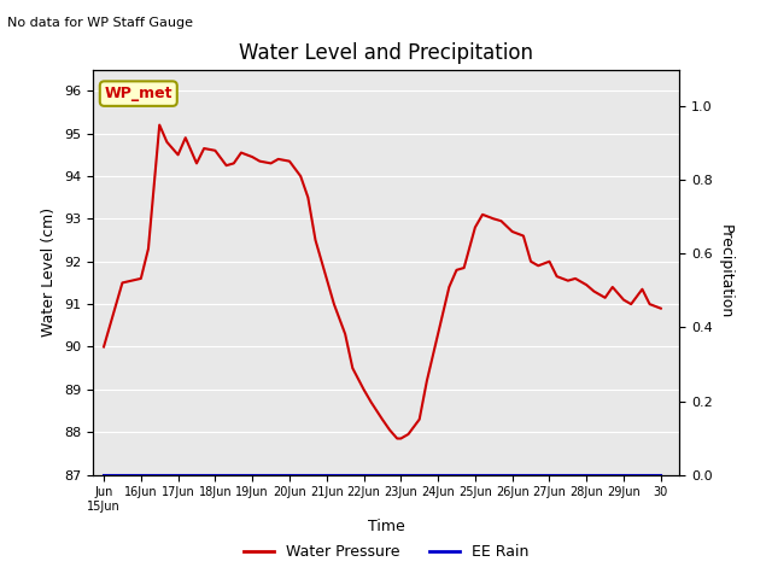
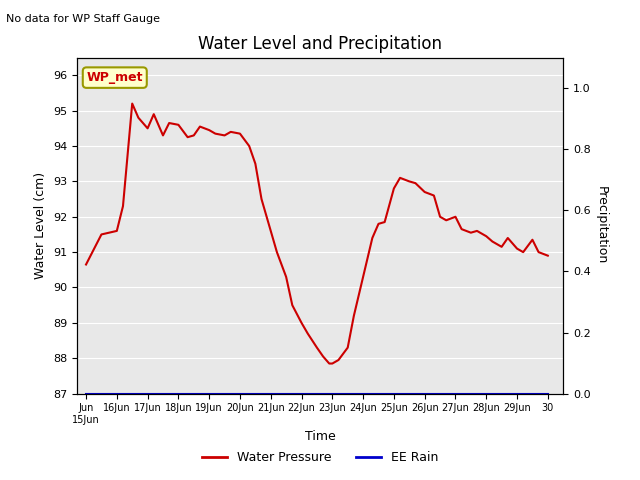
Jun 15Jun: 90.00 -> 90.65
